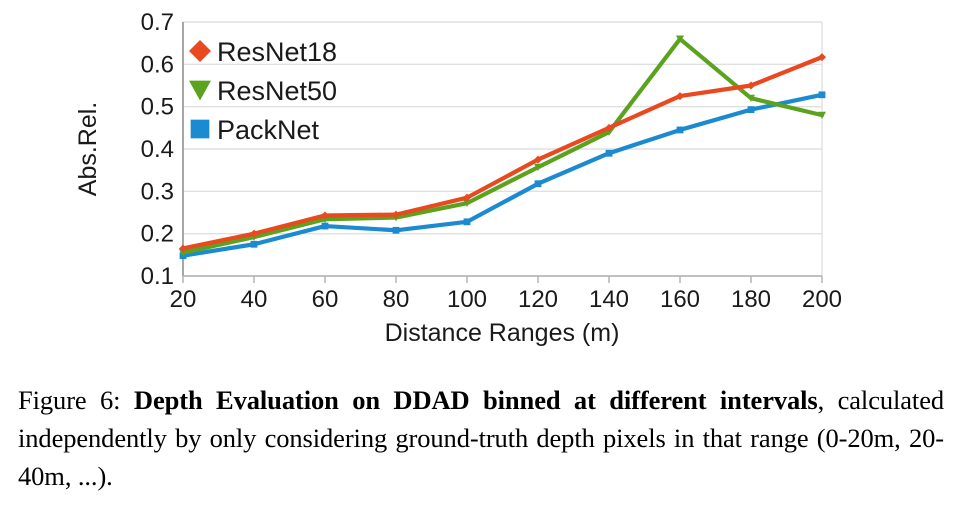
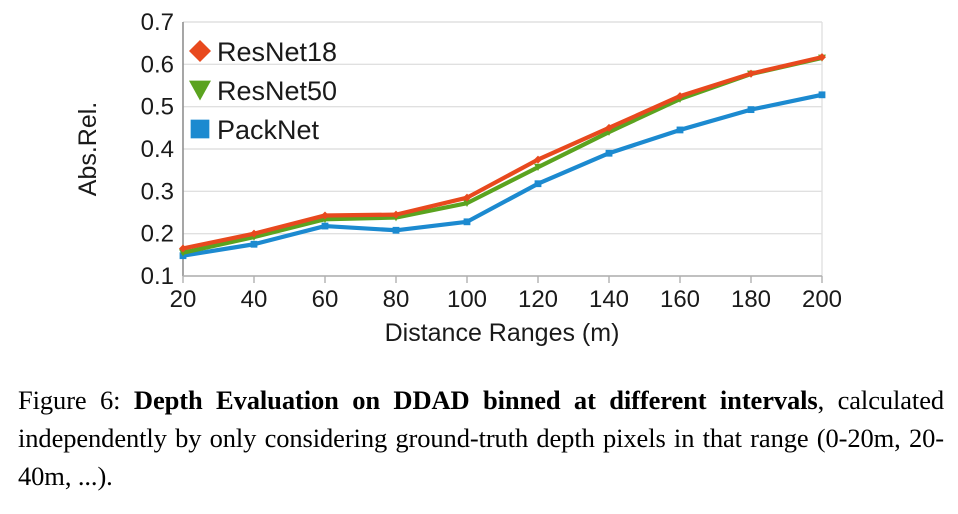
ResNet50/160: 0.66 -> 0.52
ResNet18/180: 0.55 -> 0.58
ResNet50/180: 0.52 -> 0.58
ResNet50/200: 0.48 -> 0.61
